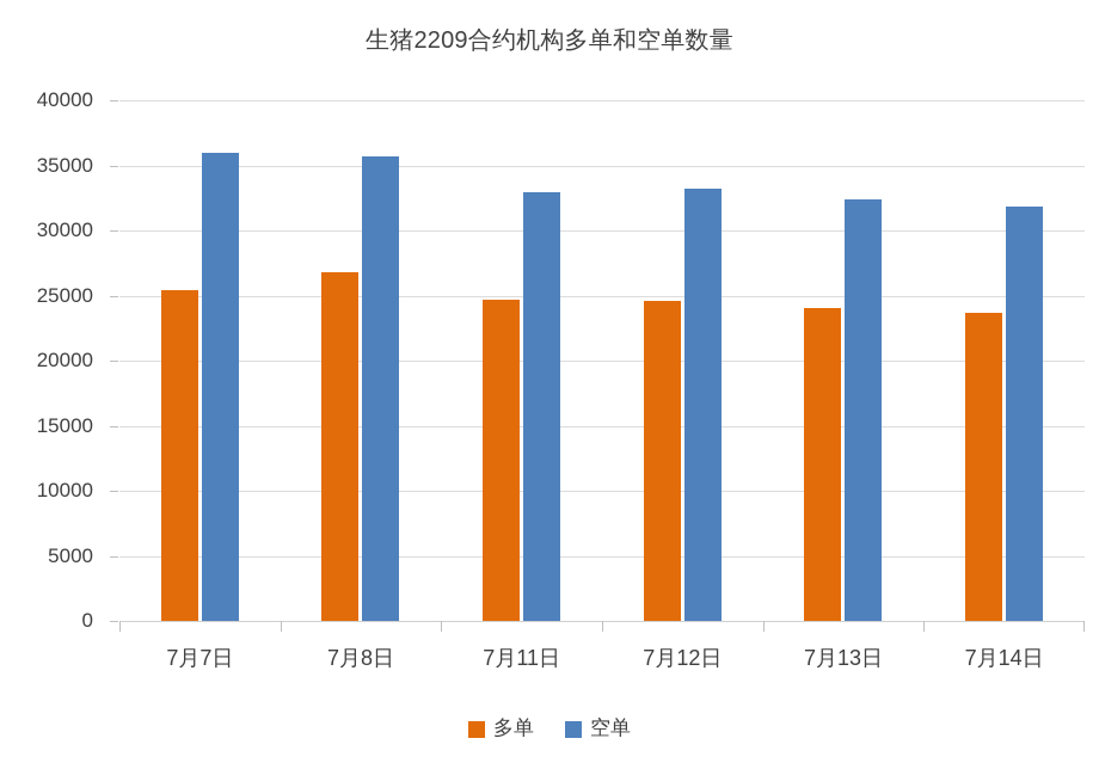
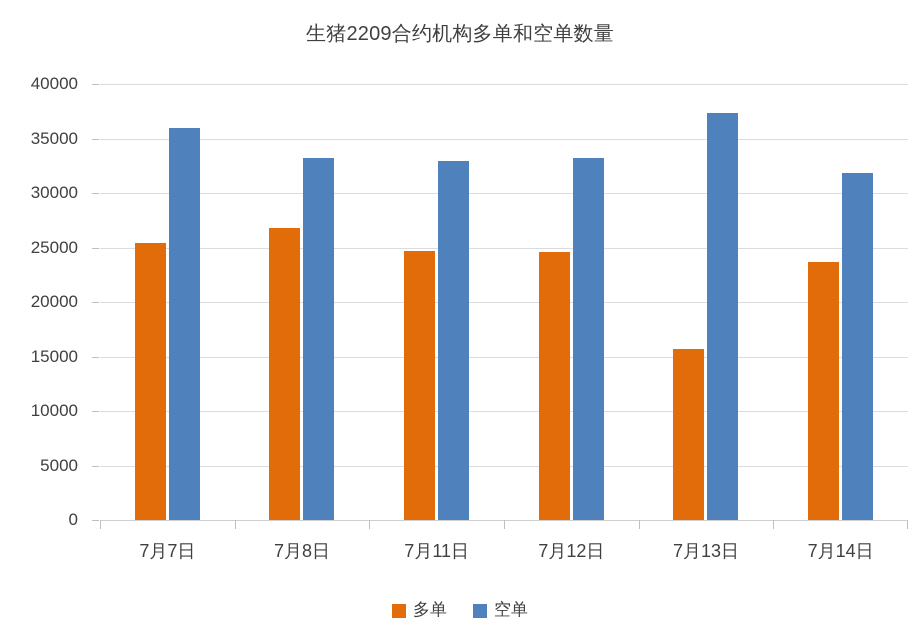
空单/7月8日: 35700 -> 33200
多单/7月13日: 24000 -> 15700
空单/7月13日: 32400 -> 37300
